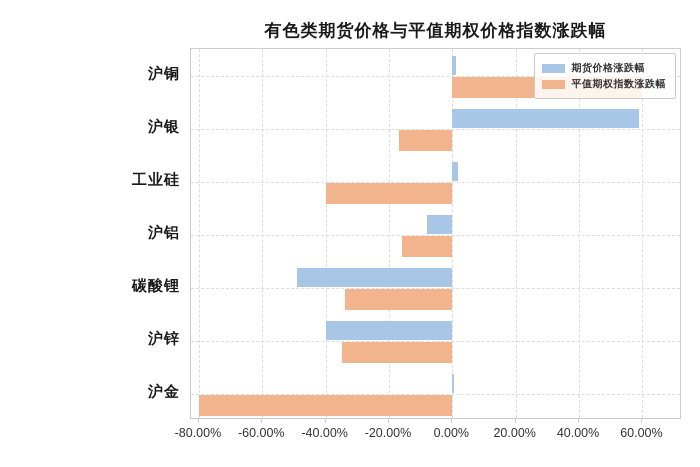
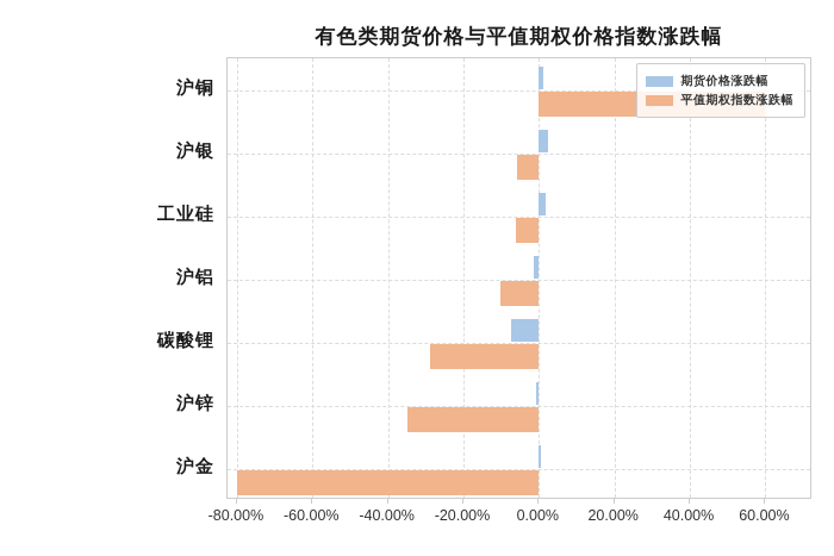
期货价格涨跌幅/沪银: 59% -> 2%
平值期权指数涨跌幅/沪银: -17% -> -6%
平值期权指数涨跌幅/工业硅: -40% -> -6%
期货价格涨跌幅/沪铝: -8% -> -2%
平值期权指数涨跌幅/沪铝: -16% -> -10%
期货价格涨跌幅/碳酸锂: -49% -> -7%
平值期权指数涨跌幅/碳酸锂: -34% -> -29%
期货价格涨跌幅/沪锌: -40% -> -1%
